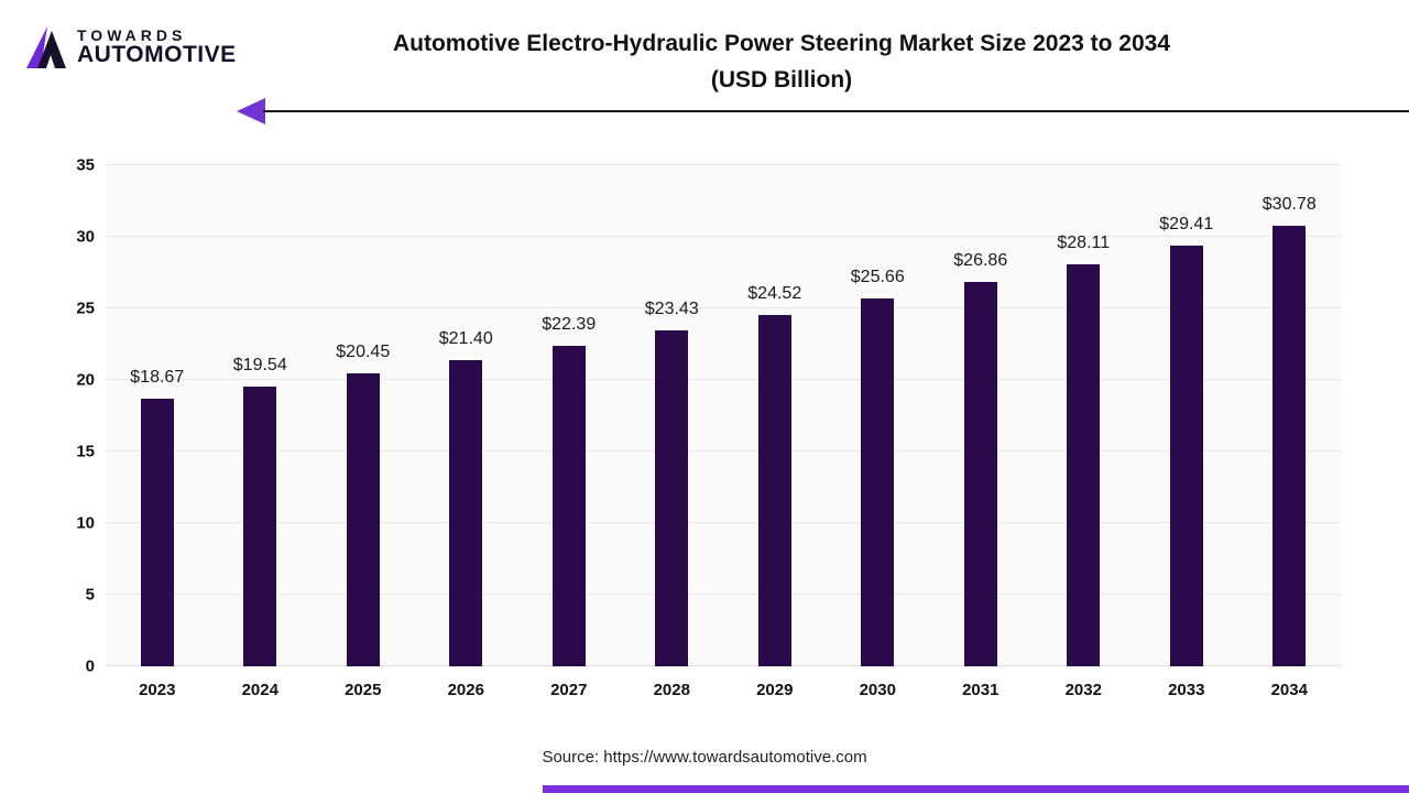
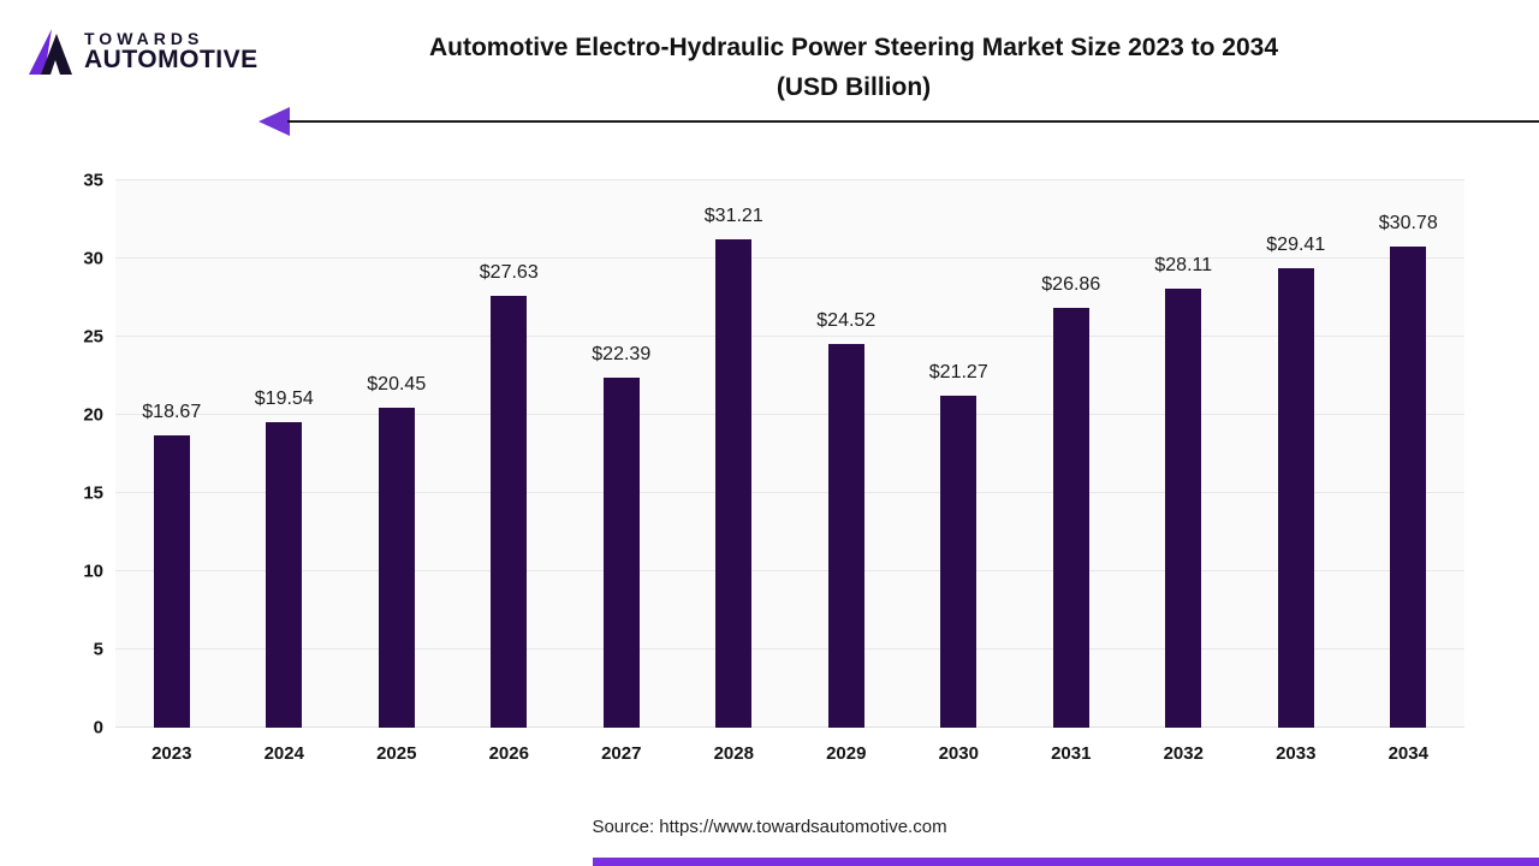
2026: $21.40 -> $27.63
2028: $23.43 -> $31.21
2030: $25.66 -> $21.27
